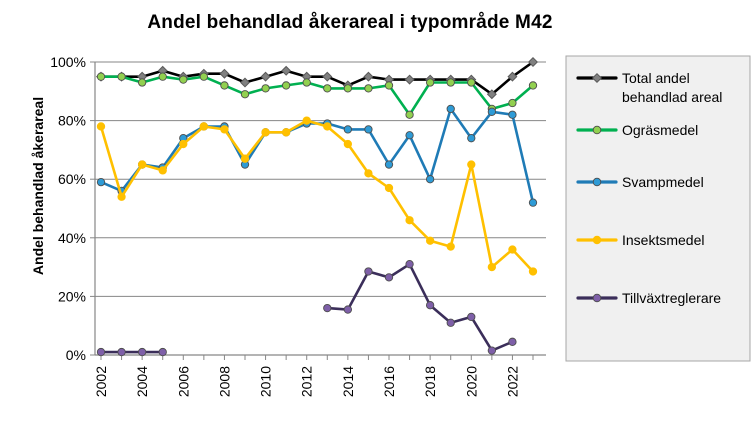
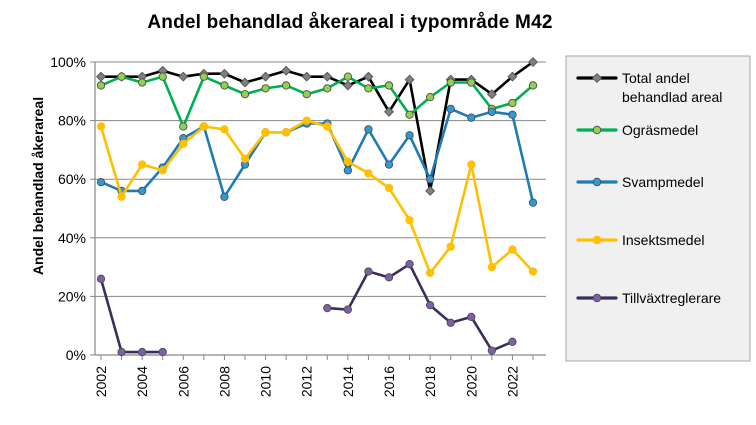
Ogräsmedel/2002: 95% -> 92%
Tillväxtreglerare/2002: 1% -> 26%
Svampmedel/2004: 65% -> 56%
Ogräsmedel/2006: 94% -> 78%
Svampmedel/2008: 78% -> 54%
Ogräsmedel/2012: 93% -> 89%
Ogräsmedel/2014: 91% -> 95%
Svampmedel/2014: 77% -> 63%
Insektsmedel/2014: 72% -> 66%
Total andel behandlad areal/2016: 94% -> 83%
Total andel behandlad areal/2018: 94% -> 56%
Ogräsmedel/2018: 93% -> 88%
Insektsmedel/2018: 39% -> 28%
Svampmedel/2020: 74% -> 81%
